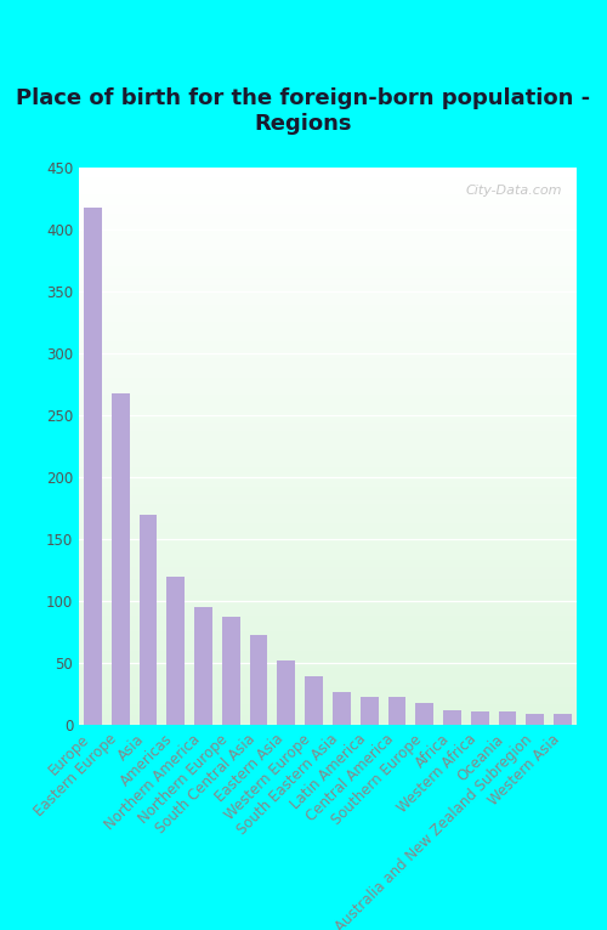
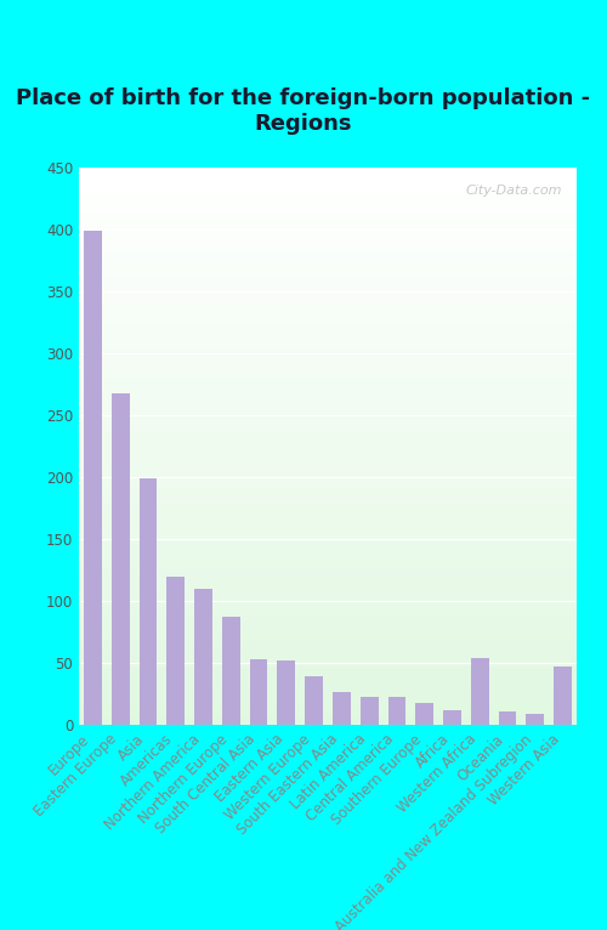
Europe: 418 -> 399
Asia: 170 -> 199
Northern America: 95 -> 110
South Central Asia: 73 -> 53
Western Africa: 11 -> 54
Western Asia: 9 -> 47
